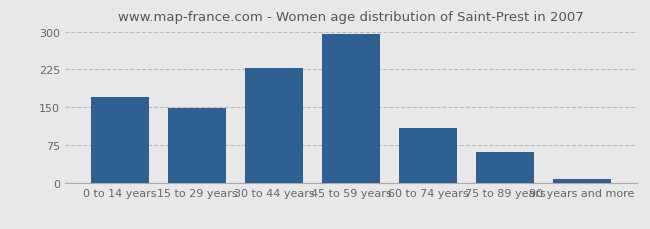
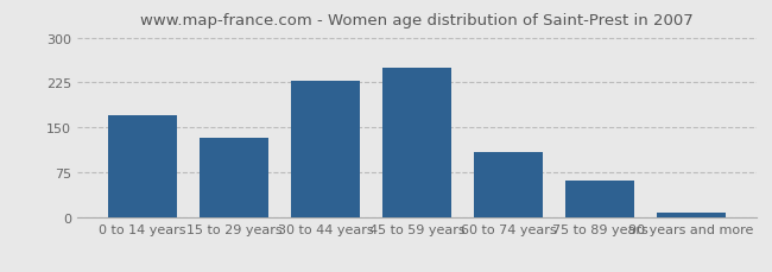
15 to 29 years: 148 -> 132
45 to 59 years: 295 -> 250
